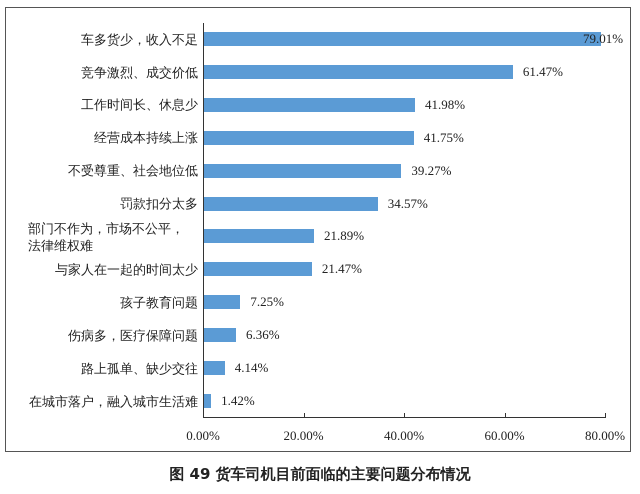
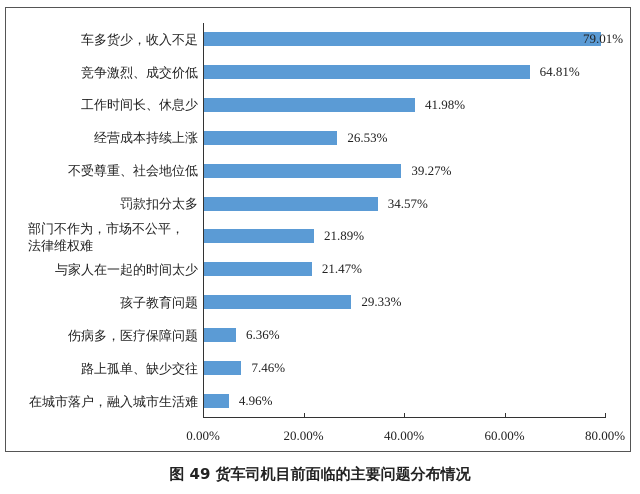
竞争激烈、成交价低: 61.47% -> 64.81%
经营成本持续上涨: 41.75% -> 26.53%
孩子教育问题: 7.25% -> 29.33%
路上孤单、缺少交往: 4.14% -> 7.46%
在城市落户，融入城市生活难: 1.42% -> 4.96%
